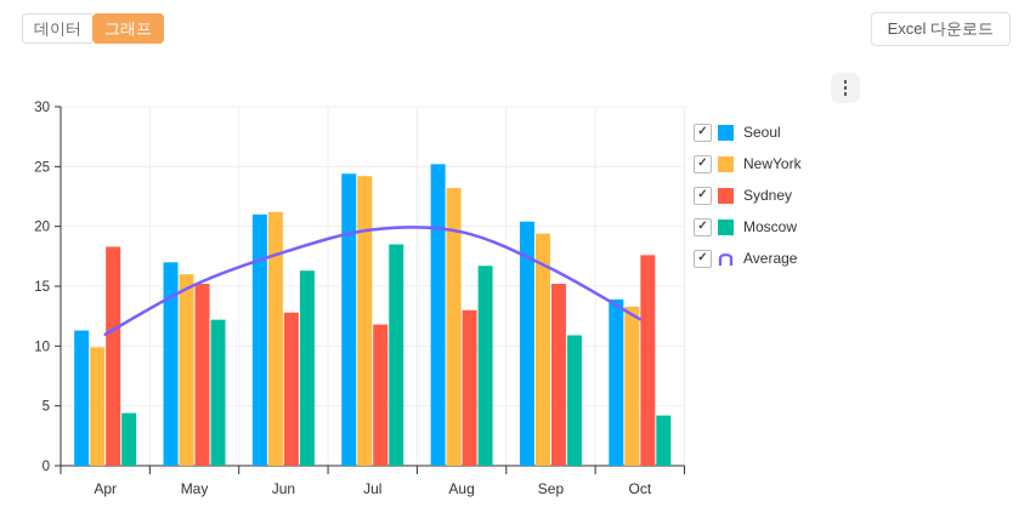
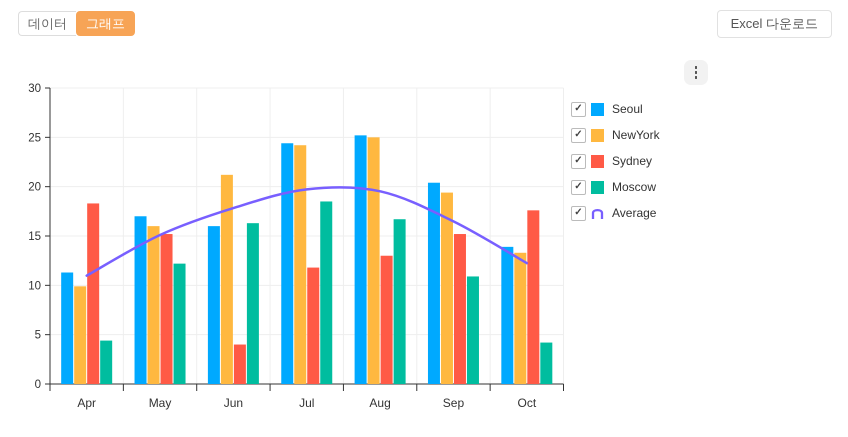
Seoul/Jun: 21 -> 16
Sydney/Jun: 13 -> 4
NewYork/Aug: 23 -> 25
